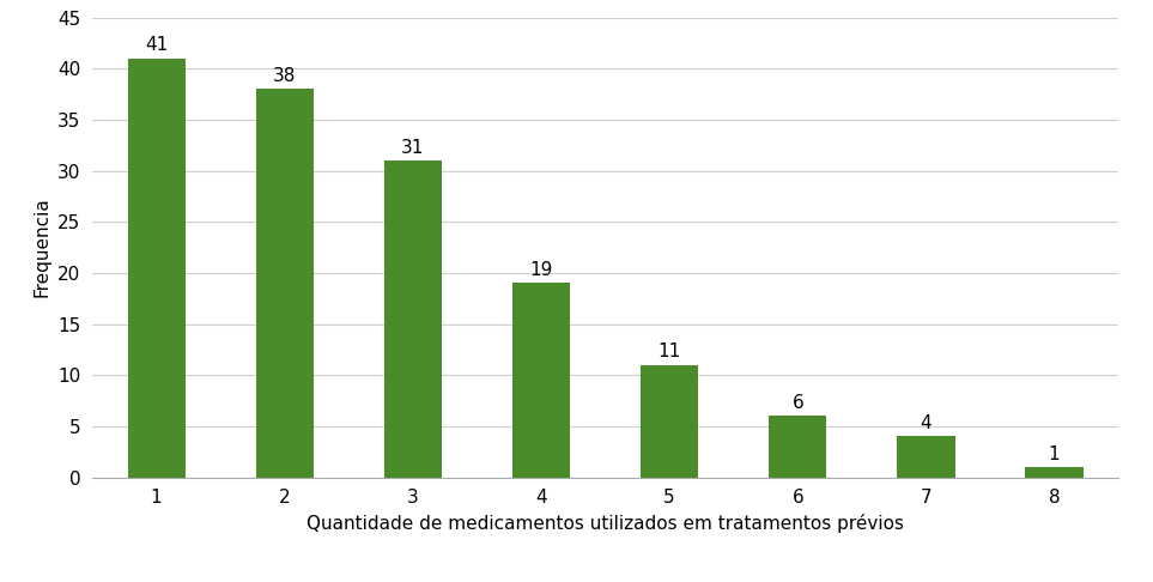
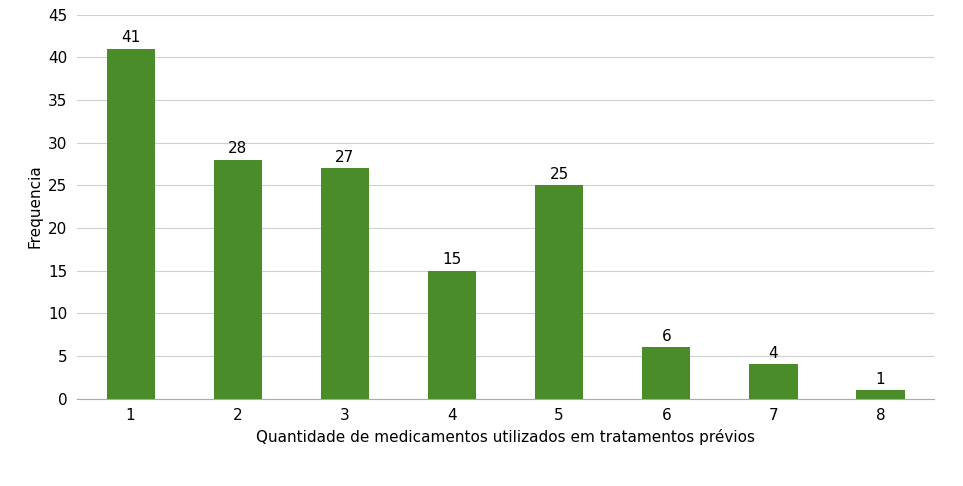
2: 38 -> 28
3: 31 -> 27
4: 19 -> 15
5: 11 -> 25
